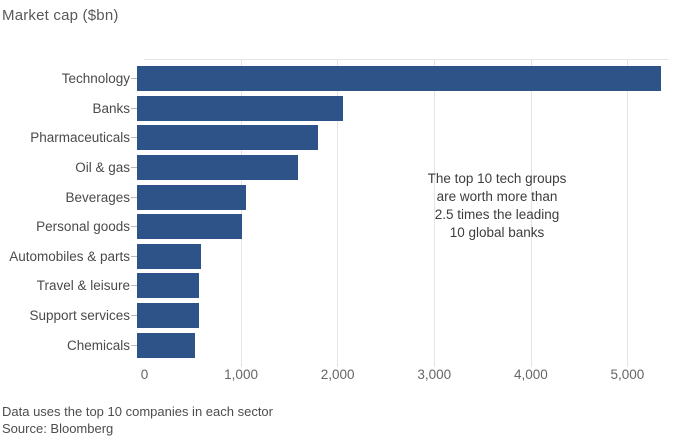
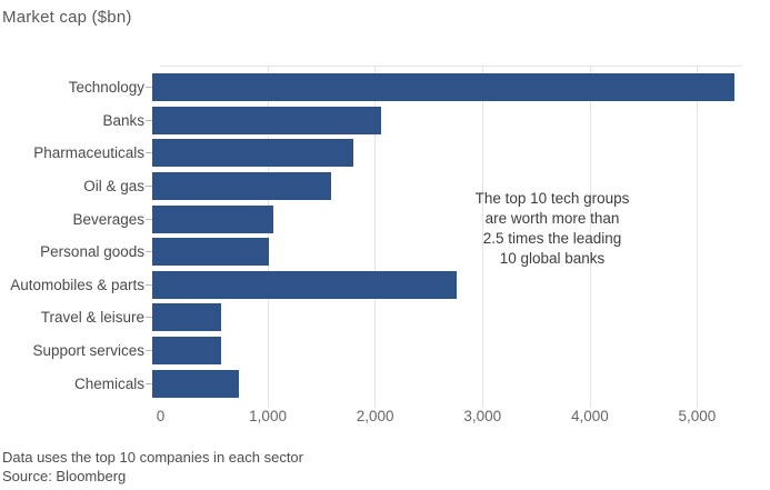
Automobiles & parts: 700 -> 2800
Chemicals: 600 -> 800
